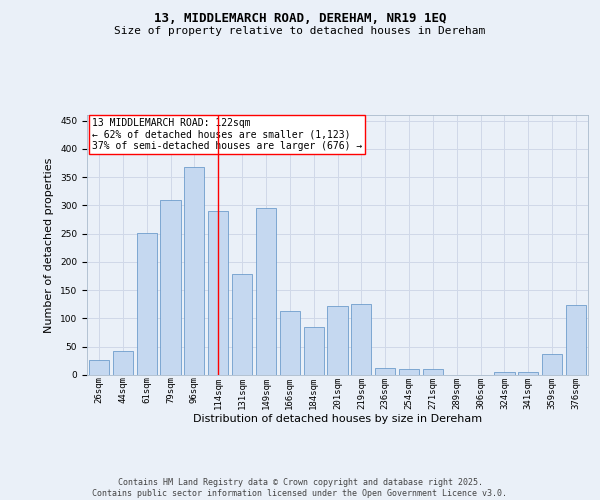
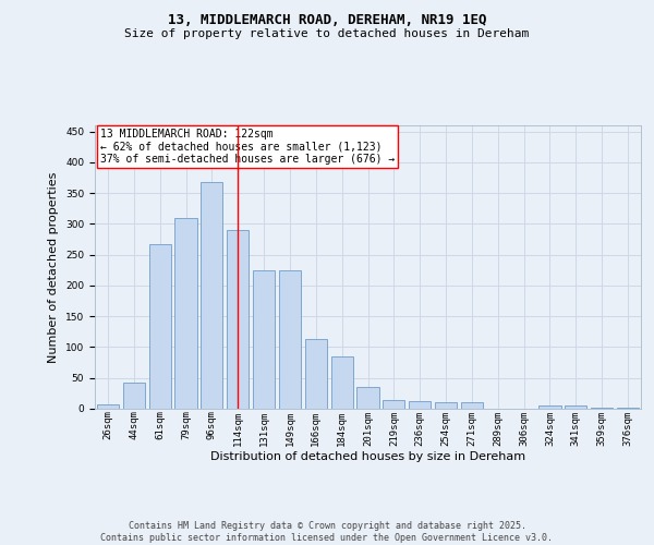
26sqm: 26 -> 7
61sqm: 252 -> 268
131sqm: 178 -> 225
149sqm: 296 -> 225
201sqm: 122 -> 35
219sqm: 126 -> 15
359sqm: 38 -> 2
376sqm: 124 -> 1
